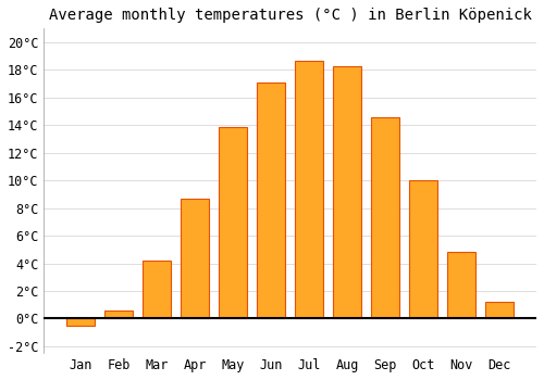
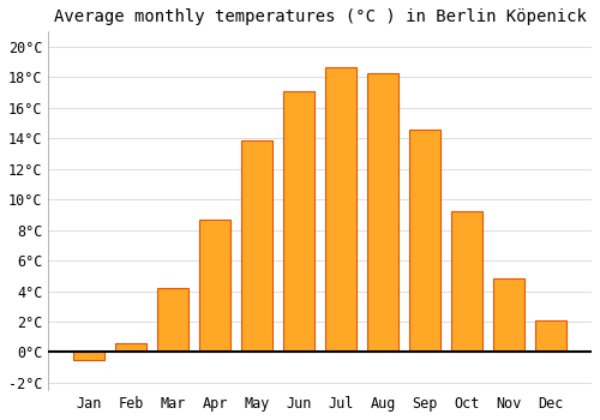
Oct: 10.0°C -> 9.2°C
Dec: 1.2°C -> 2.1°C
